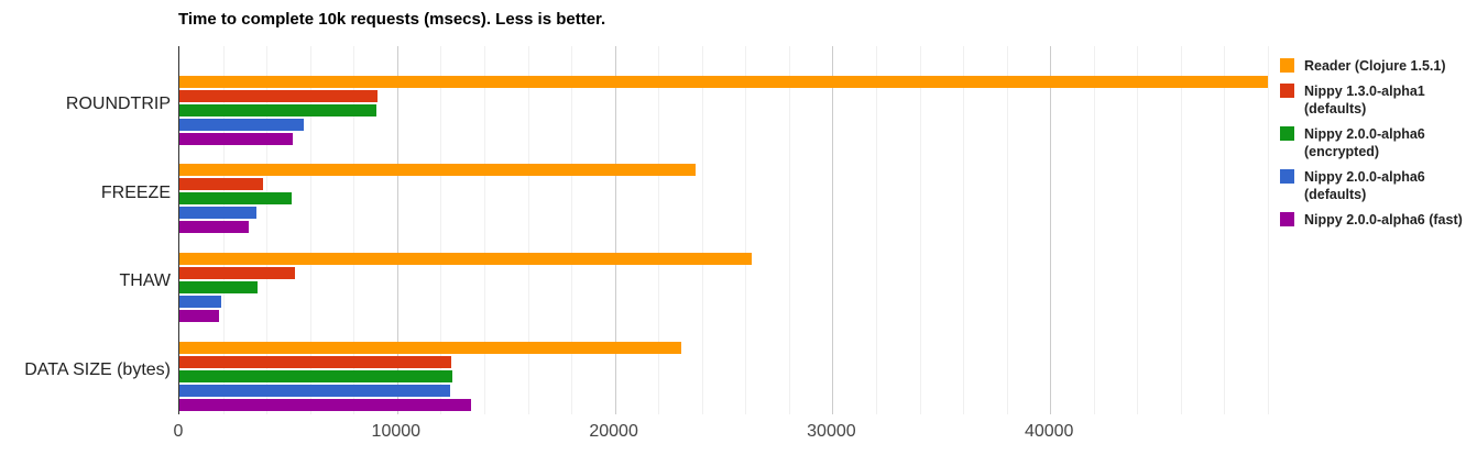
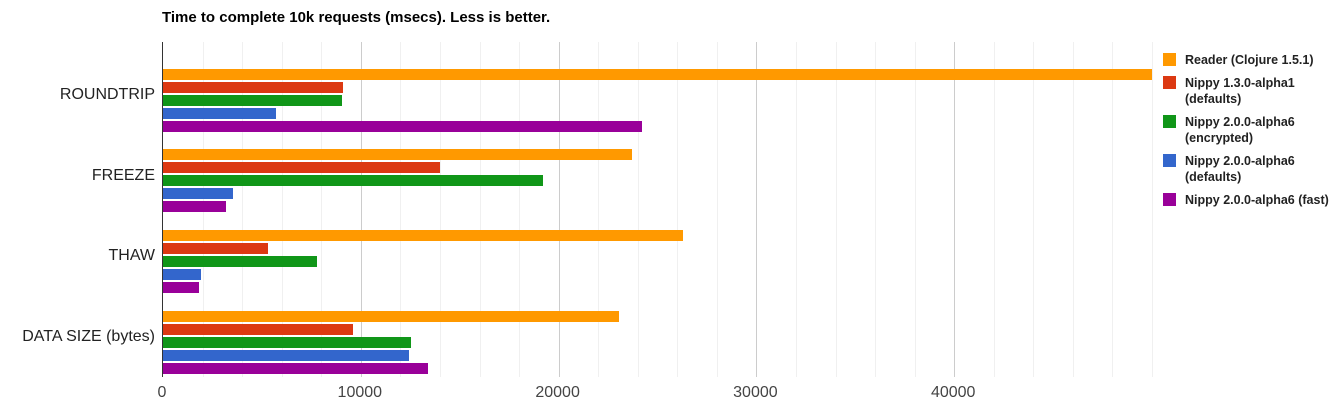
Nippy 2.0.0-alpha6 (fast)/ROUNDTRIP: 5200 -> 24200
Nippy 1.3.0-alpha1 (defaults)/FREEZE: 3800 -> 14000
Nippy 2.0.0-alpha6 (encrypted)/FREEZE: 5200 -> 19200
Nippy 2.0.0-alpha6 (encrypted)/THAW: 3600 -> 7800
Nippy 1.3.0-alpha1 (defaults)/DATA SIZE (bytes): 12500 -> 9600
